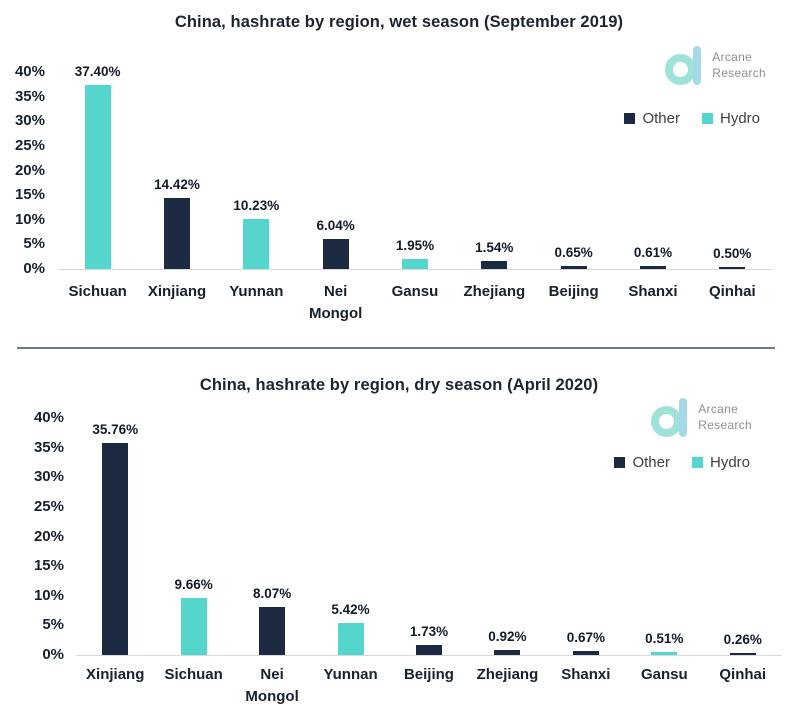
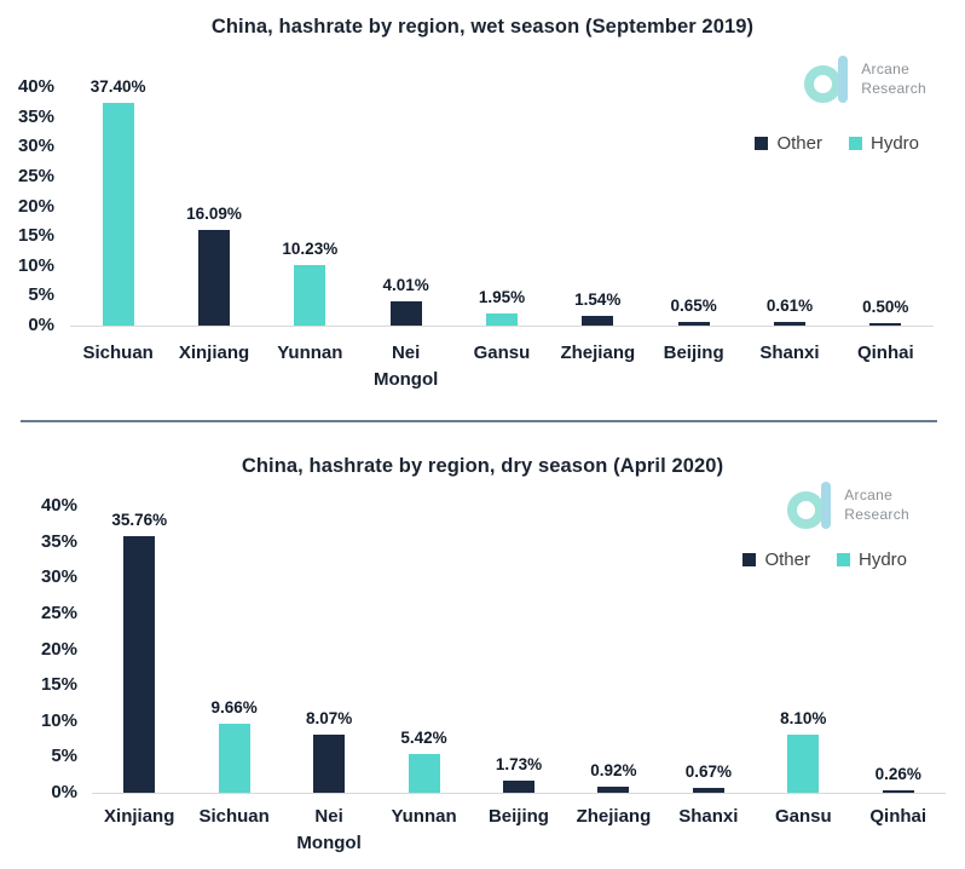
China, hashrate by region, wet season (September 2019)/Xinjiang: 14.42% -> 16.09%
China, hashrate by region, wet season (September 2019)/Nei Mongol: 6.04% -> 4.01%
China, hashrate by region, dry season (April 2020)/Gansu: 0.51% -> 8.10%
